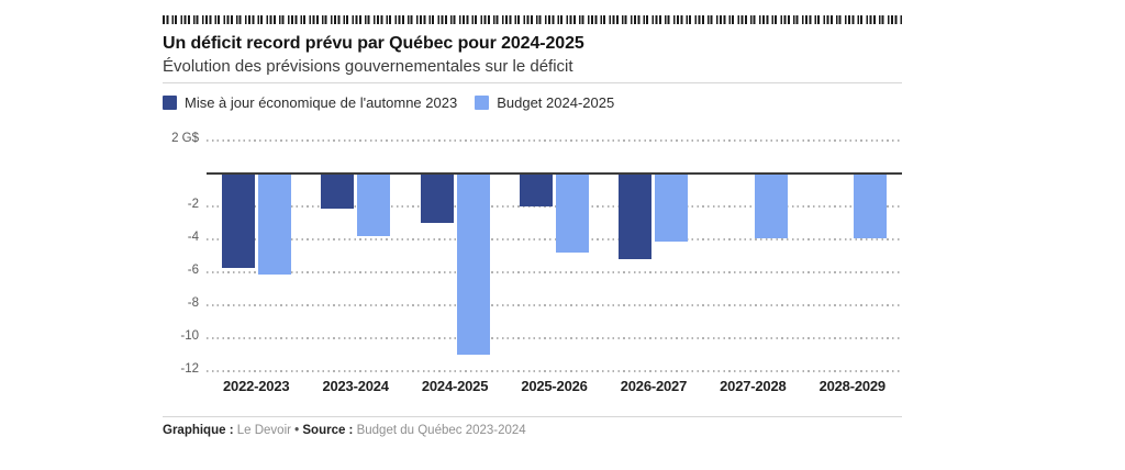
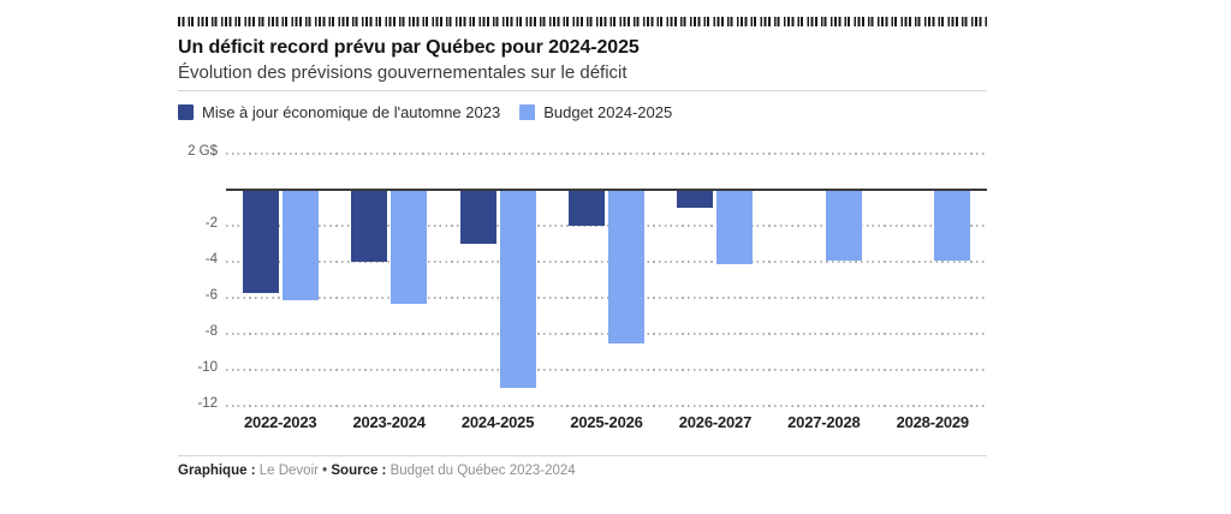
Mise à jour économique de l'automne 2023/2023-2024: -2.1 -> -4.0
Budget 2024-2025/2023-2024: -3.8 -> -6.3
Budget 2024-2025/2025-2026: -4.8 -> -8.5
Mise à jour économique de l'automne 2023/2026-2027: -5.2 -> -1.0
